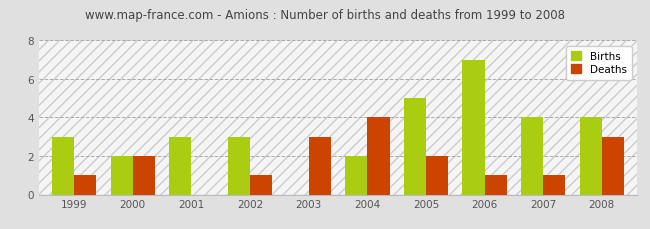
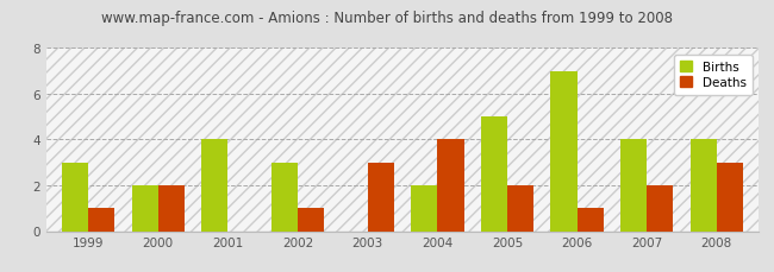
Births/2001: 3 -> 4
Deaths/2007: 1 -> 2
